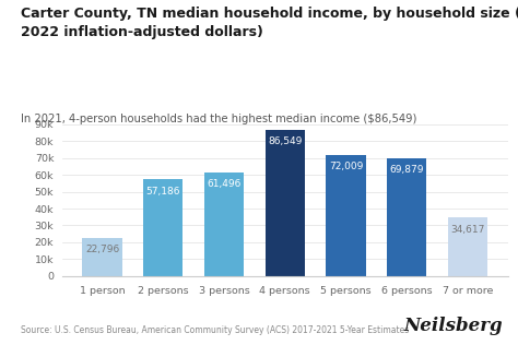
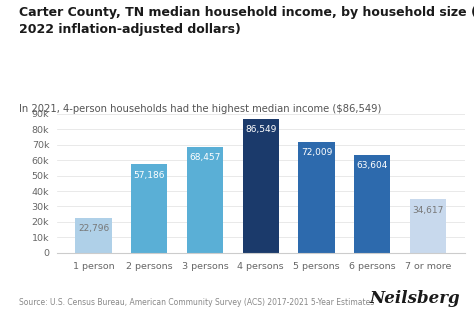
3 persons: 61,496 -> 68,457
6 persons: 69,879 -> 63,604
